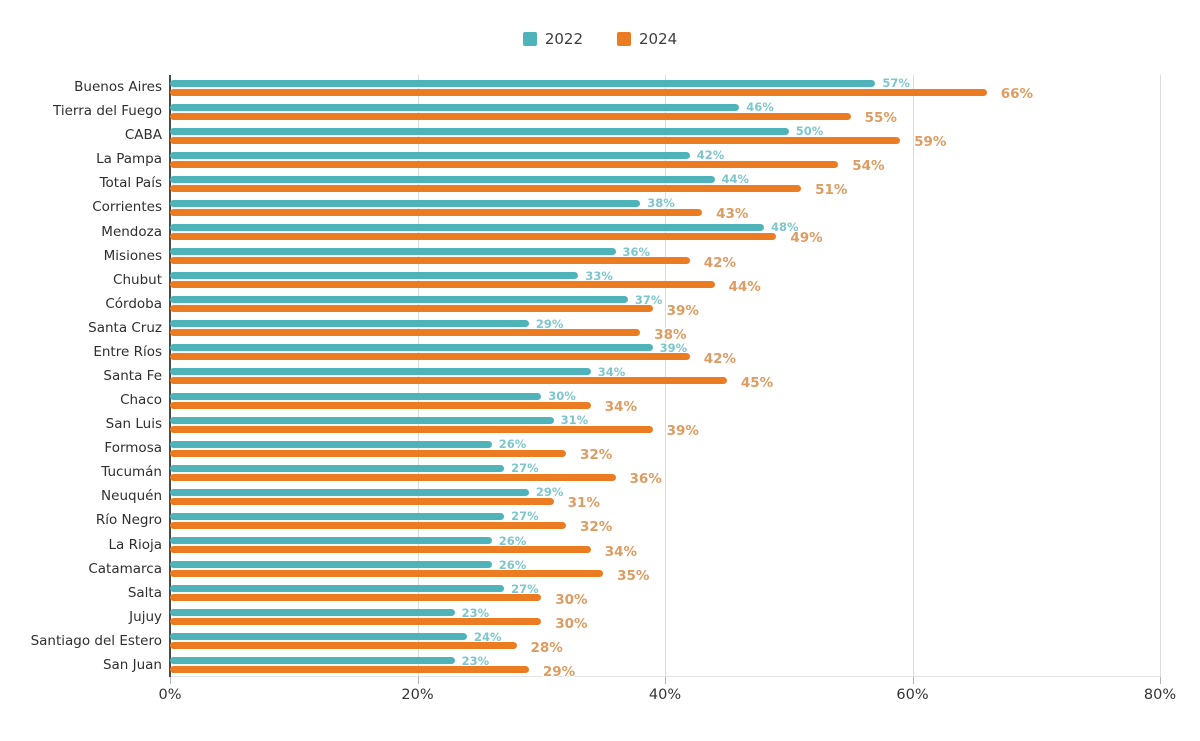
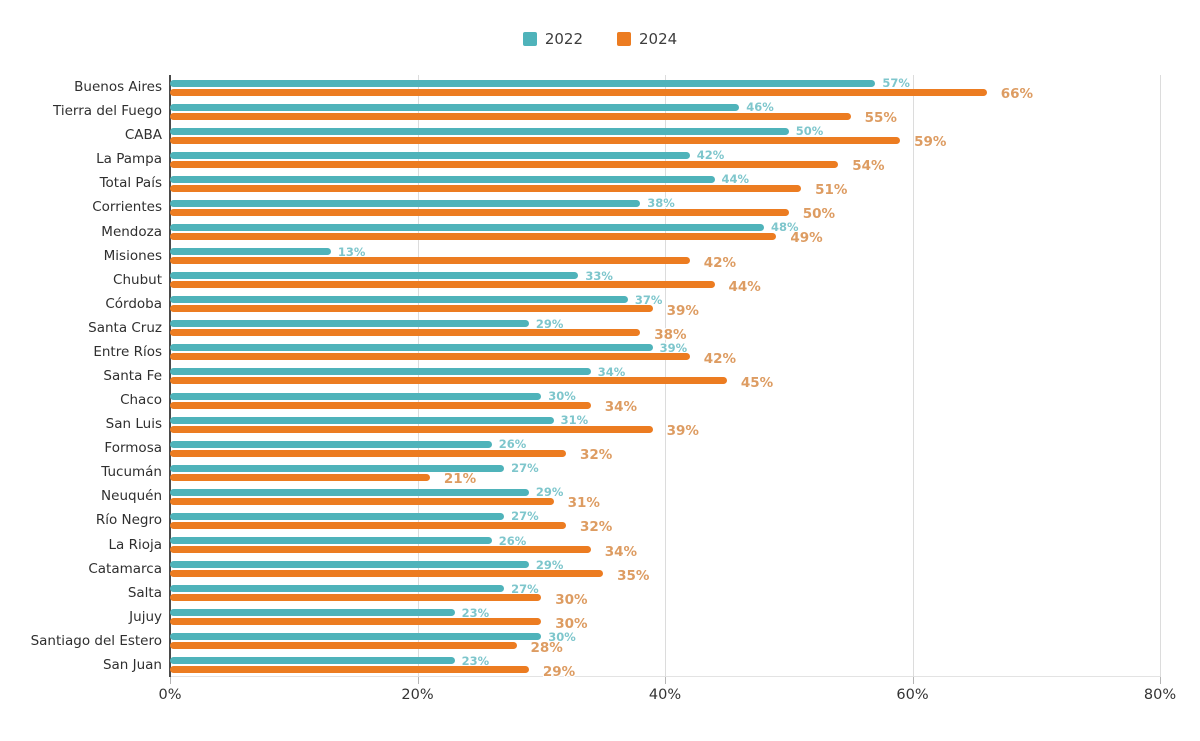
2024/Corrientes: 43% -> 50%
2022/Misiones: 36% -> 13%
2024/Tucumán: 36% -> 21%
2022/Catamarca: 26% -> 29%
2022/Santiago del Estero: 24% -> 30%
